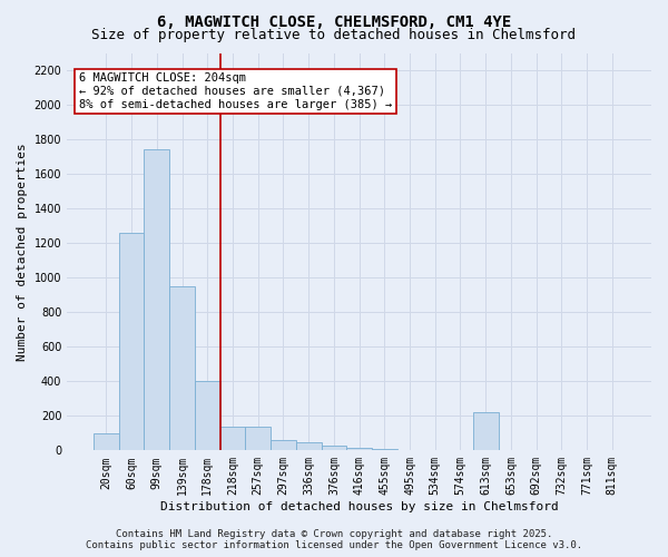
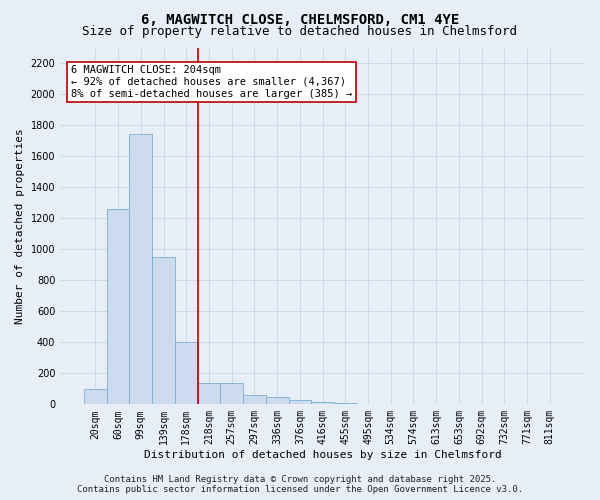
613sqm: 220 -> 0
